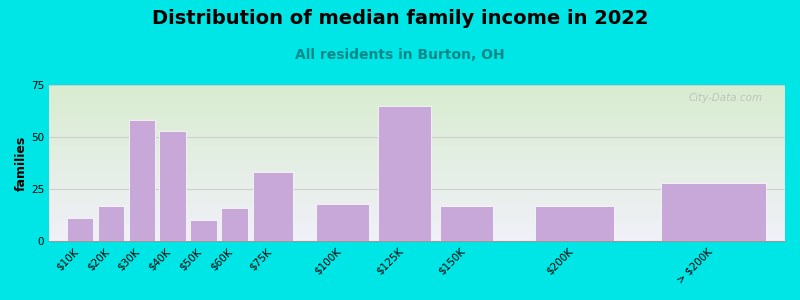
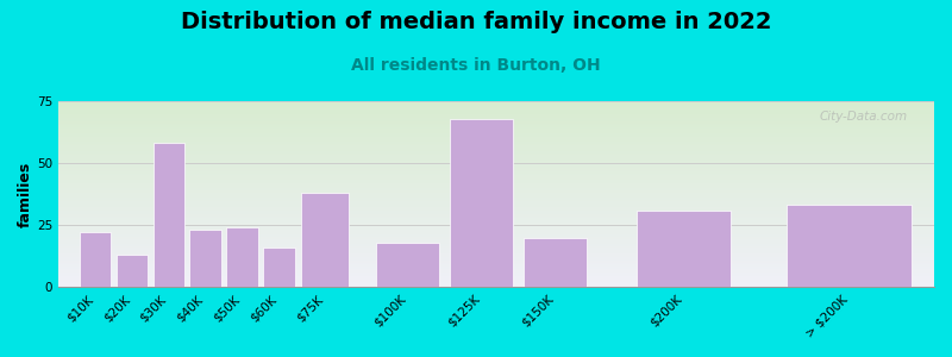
$10K: 11 -> 22
$20K: 17 -> 13
$40K: 53 -> 23
$50K: 10 -> 24
$75K: 33 -> 38
$125K: 65 -> 68
$150K: 17 -> 20
$200K: 17 -> 31
> $200K: 28 -> 33
